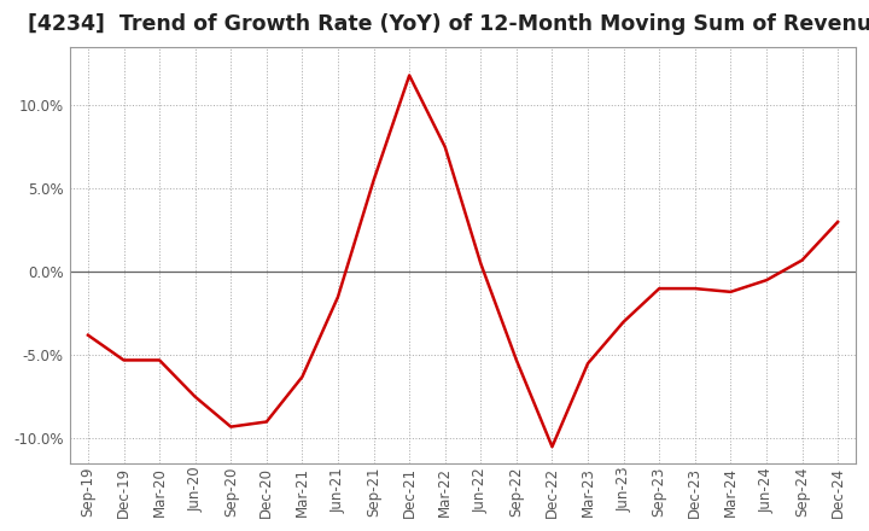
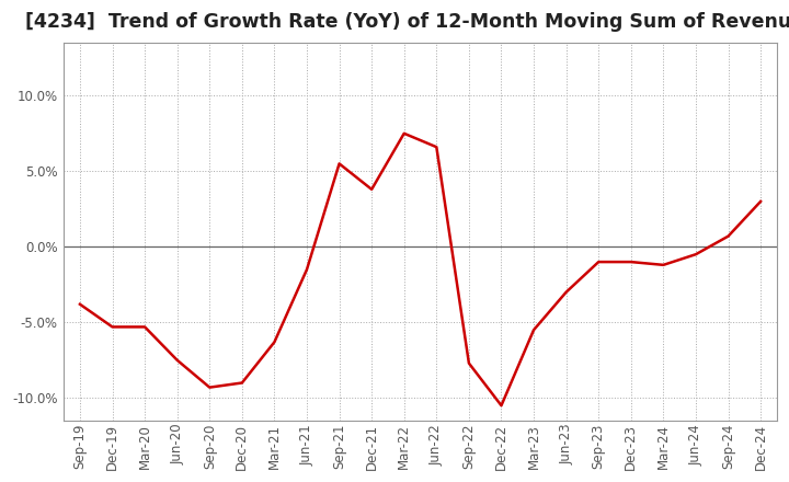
Dec-21: 11.8% -> 3.8%
Jun-22: 0.5% -> 6.6%
Sep-22: -5.3% -> -7.7%
